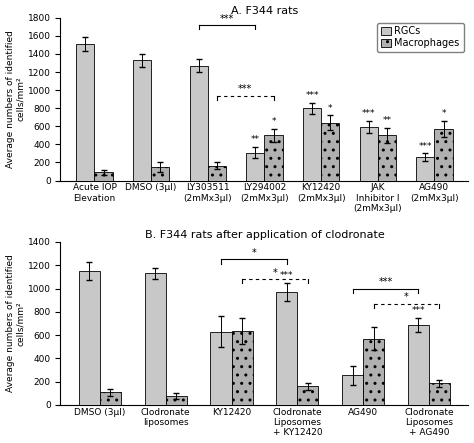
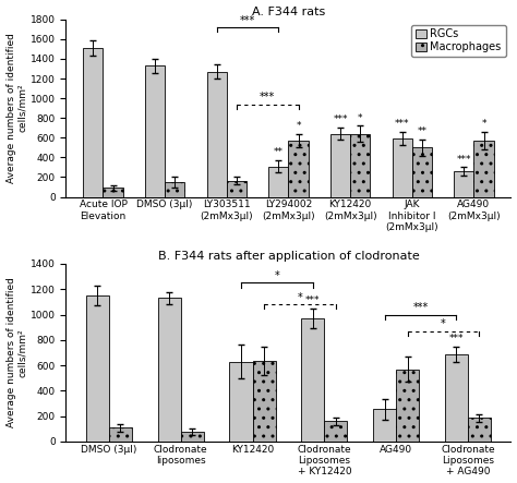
A. F344 rats/Macrophages/LY294002 (2mMx3μl): 500 -> 570
A. F344 rats/RGCs/KY12420 (2mMx3μl): 800 -> 640
